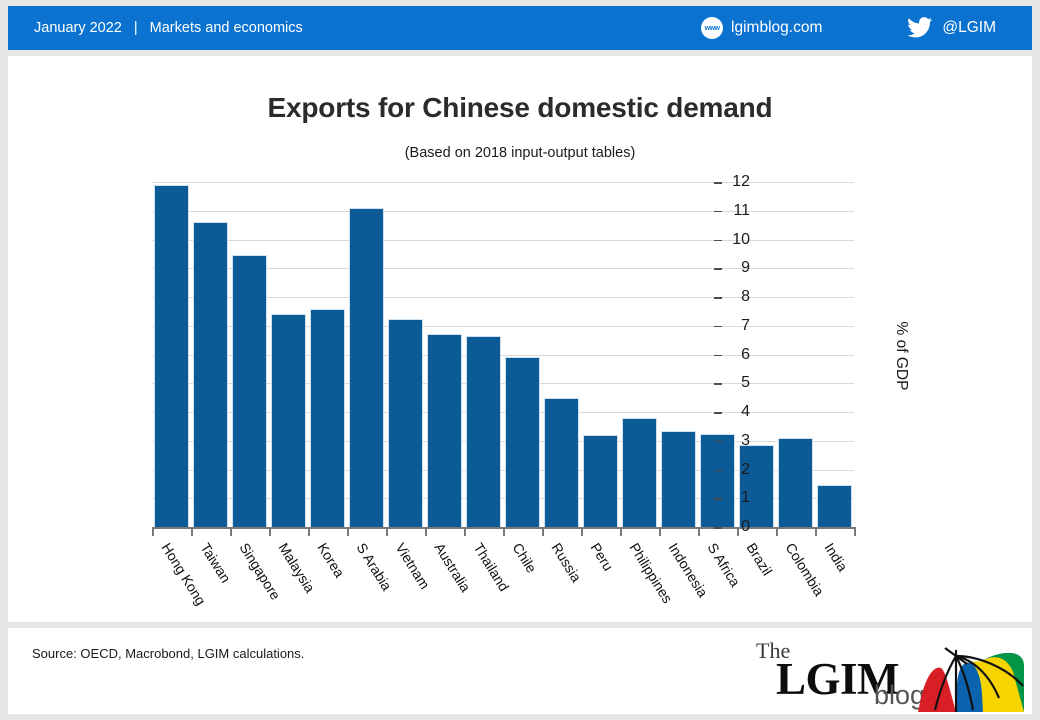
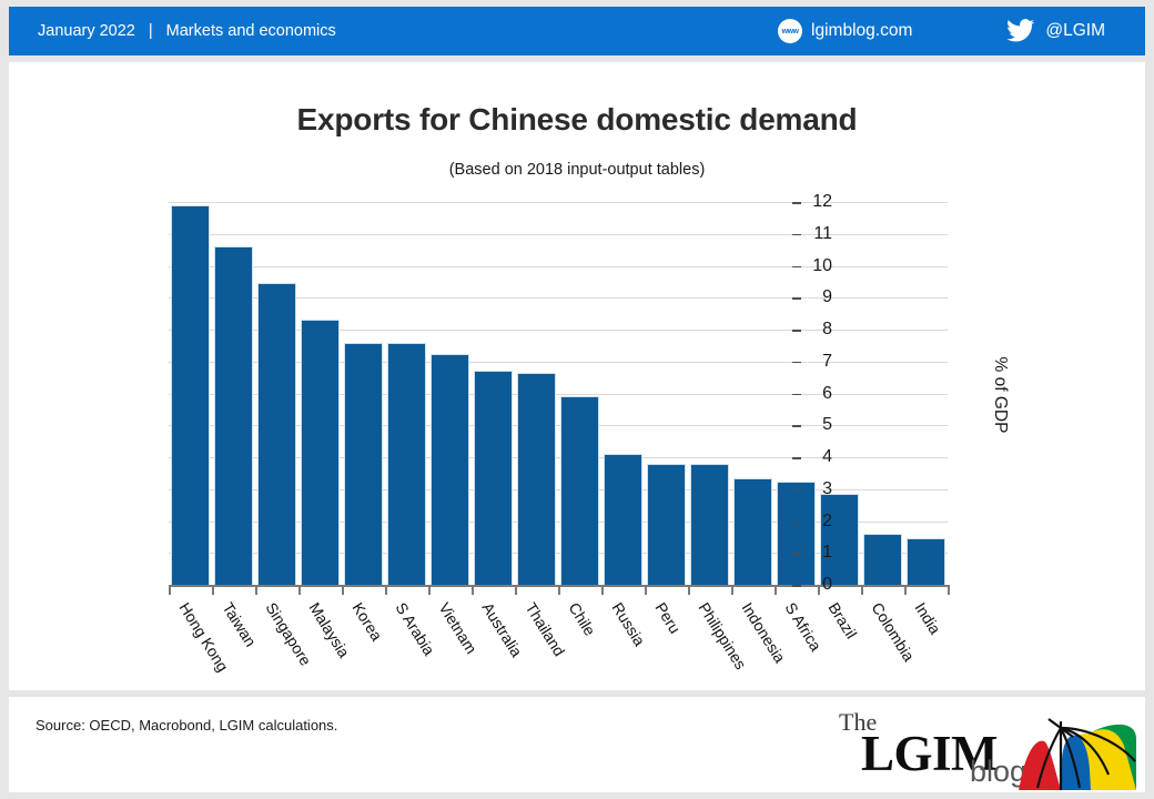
Malaysia: 7.4 -> 8.3
S Arabia: 11.1 -> 7.6
Russia: 4.5 -> 4.1
Peru: 3.2 -> 3.8
Colombia: 3.1 -> 1.6
